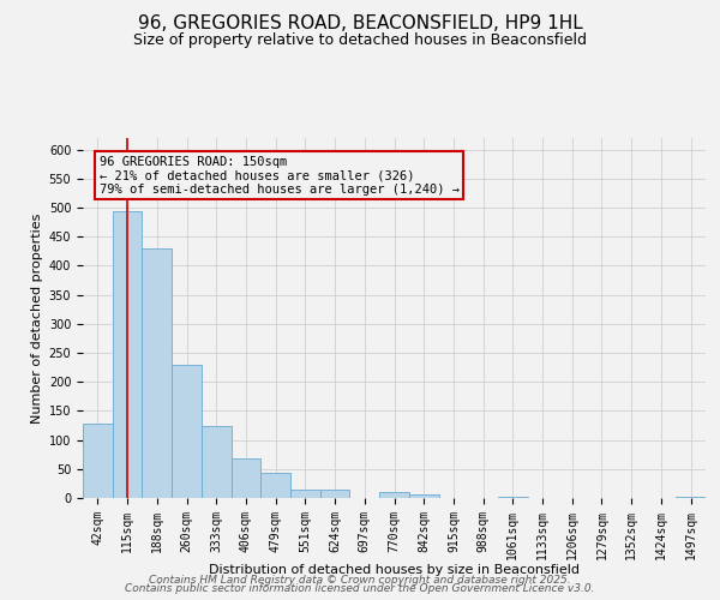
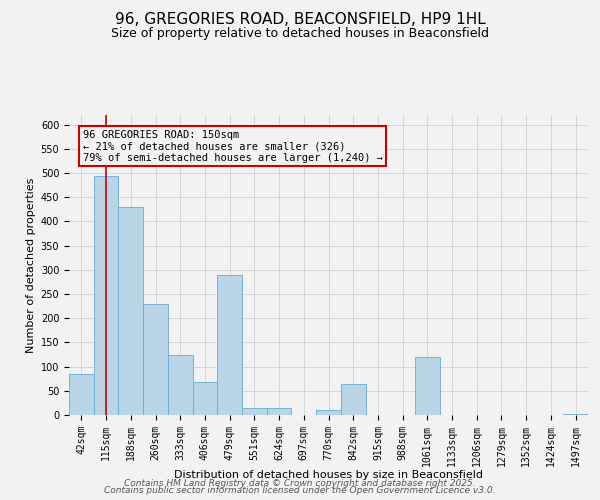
42sqm: 128 -> 85
479sqm: 44 -> 290
842sqm: 7 -> 65
1061sqm: 3 -> 120
